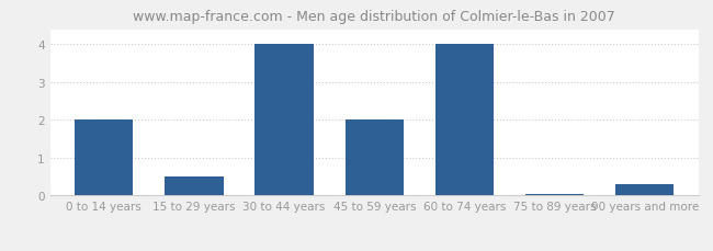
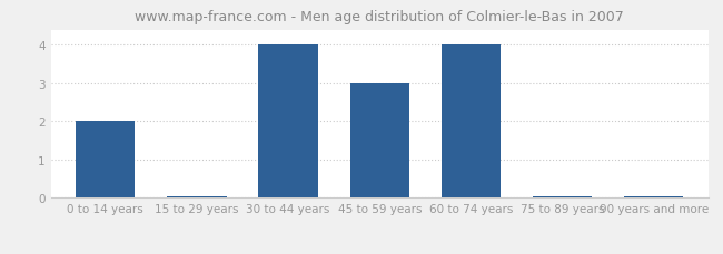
15 to 29 years: 0.50 -> 0.05
45 to 59 years: 2.00 -> 3.00
90 years and more: 0.30 -> 0.05
